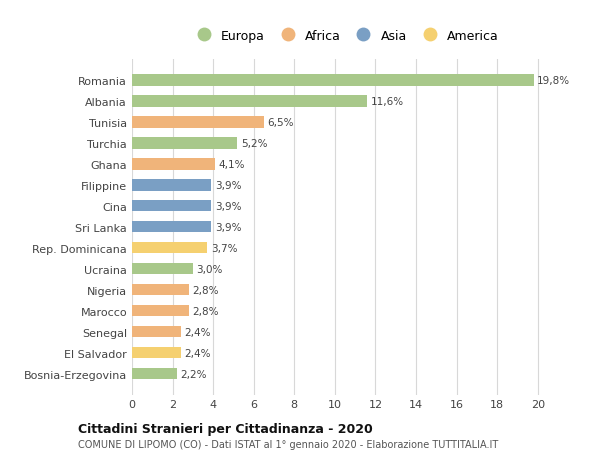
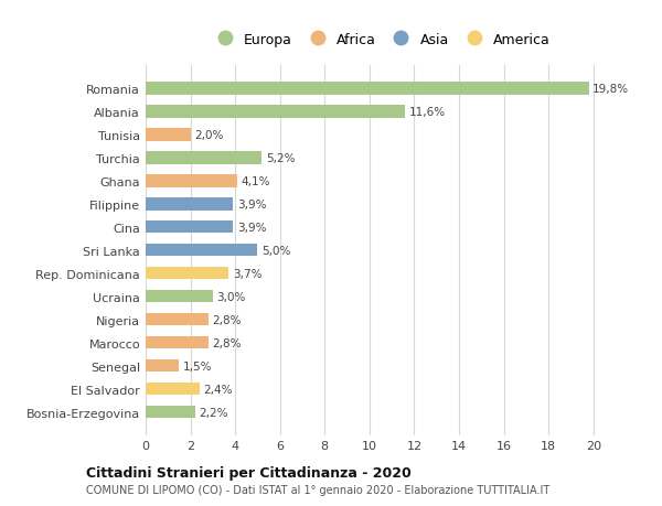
Tunisia: 6,5% -> 2,0%
Sri Lanka: 3,9% -> 5,0%
Senegal: 2,4% -> 1,5%
